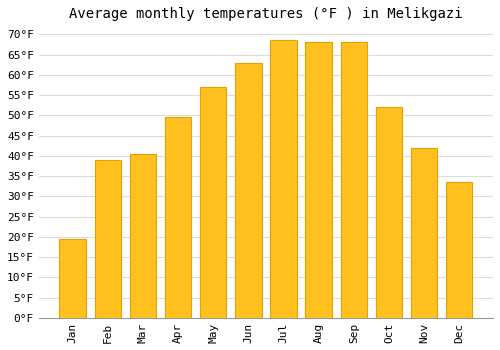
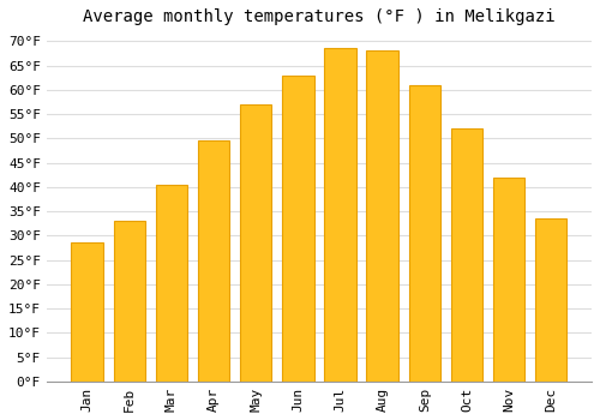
Jan: 19.5°F -> 28.5°F
Feb: 39.0°F -> 33.0°F
Sep: 68.0°F -> 61.0°F
